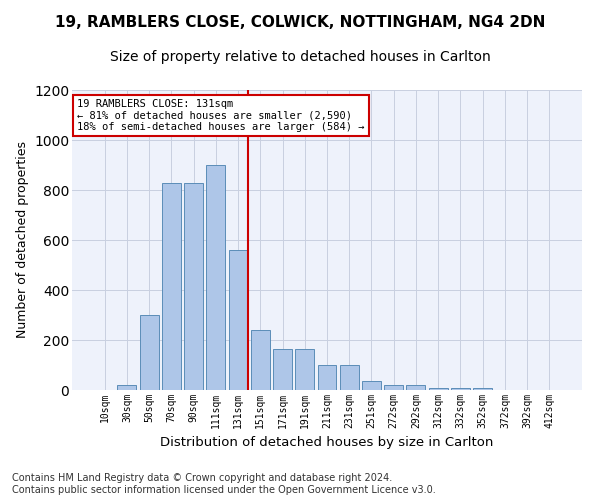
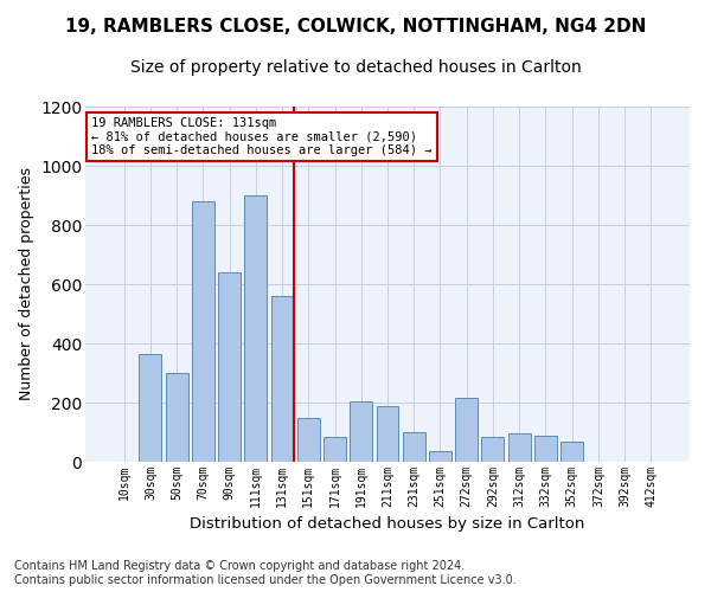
30sqm: 20 -> 365
70sqm: 830 -> 880
90sqm: 830 -> 640
151sqm: 240 -> 150
171sqm: 165 -> 85
191sqm: 165 -> 205
211sqm: 100 -> 190
272sqm: 20 -> 215
292sqm: 20 -> 85
312sqm: 10 -> 95
332sqm: 10 -> 90
352sqm: 10 -> 70
